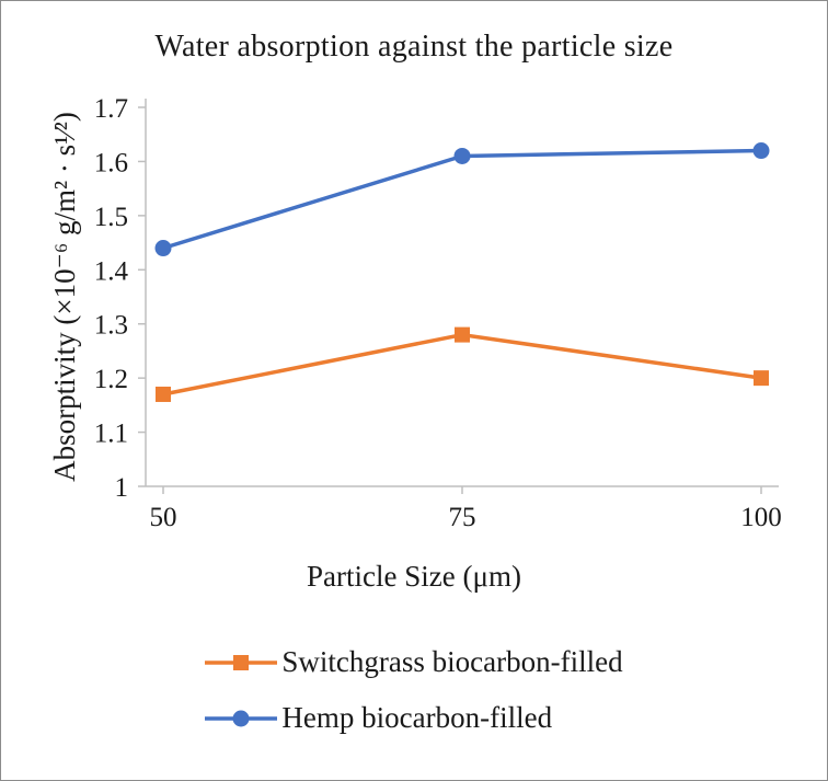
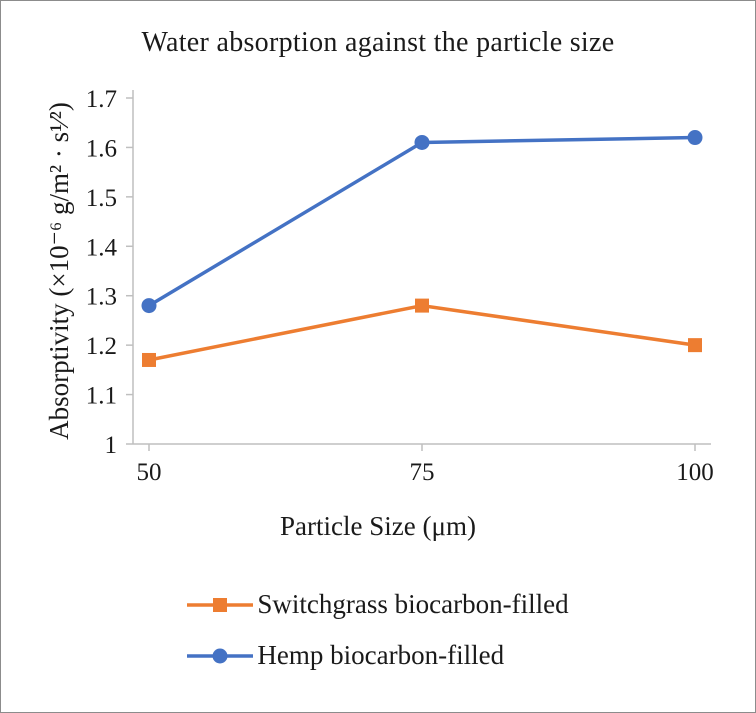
Hemp biocarbon-filled/50: 1.44 -> 1.28
